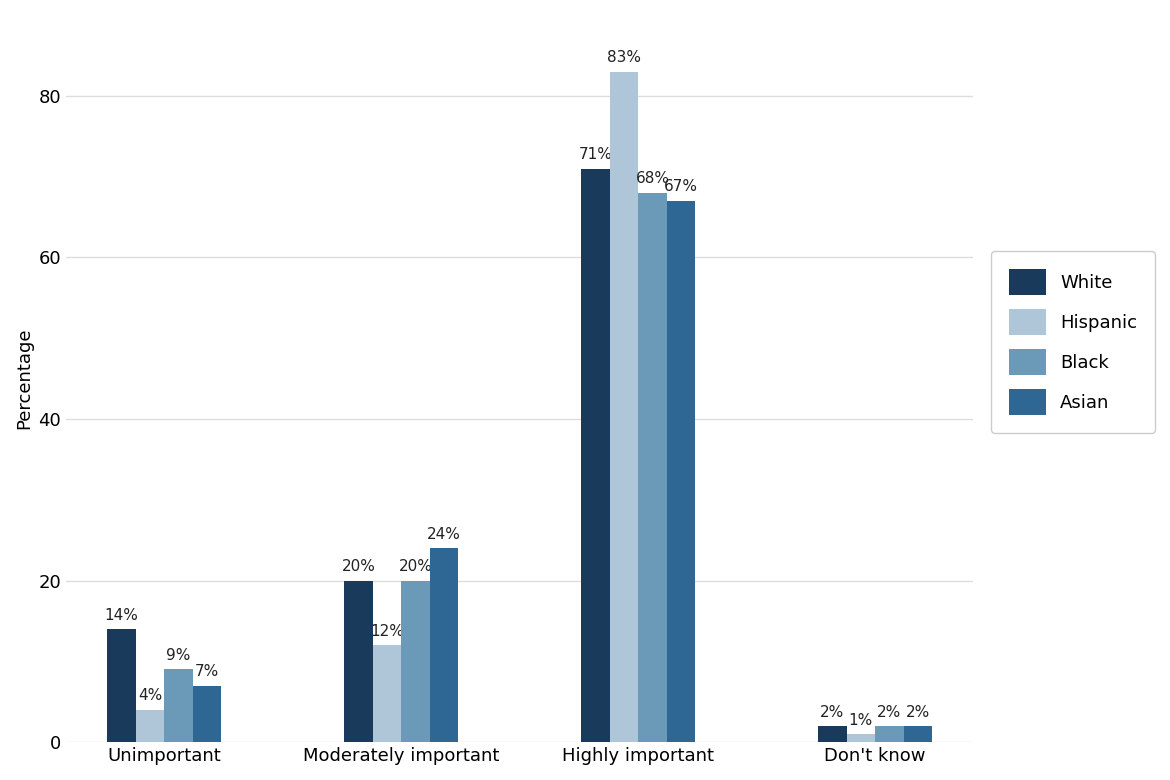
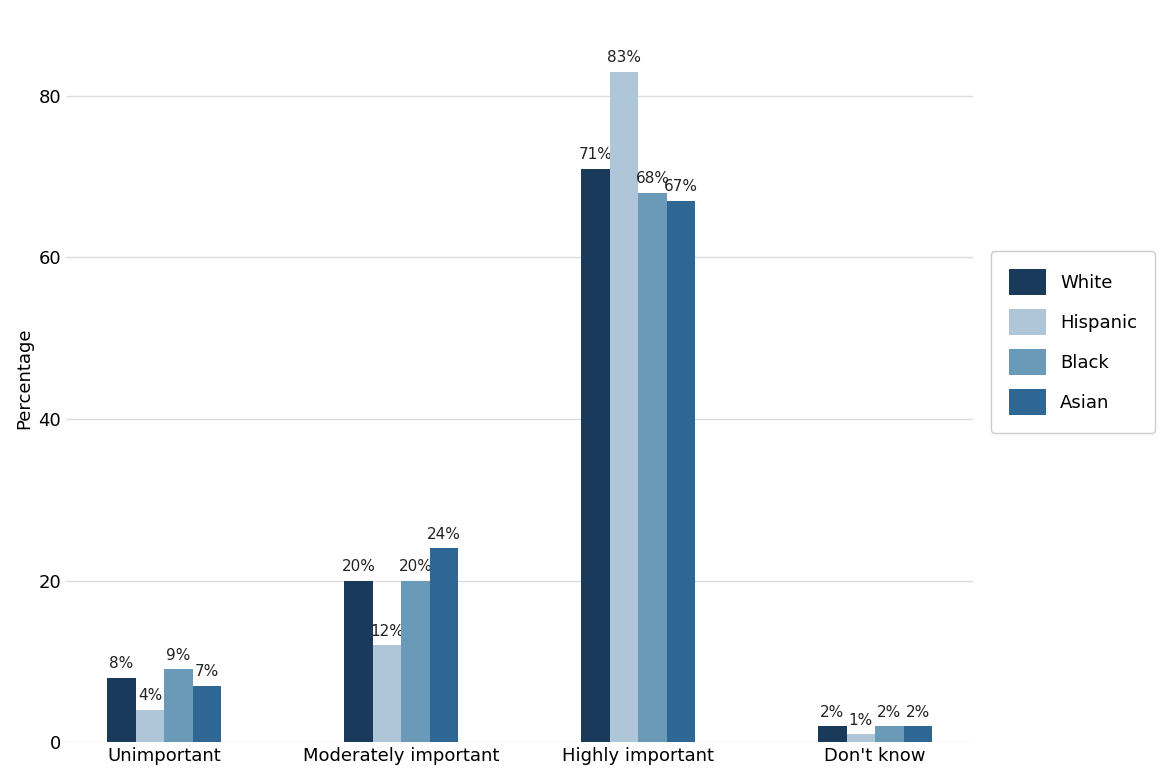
White/Unimportant: 14% -> 8%
